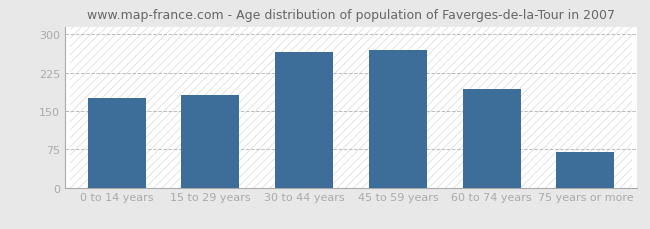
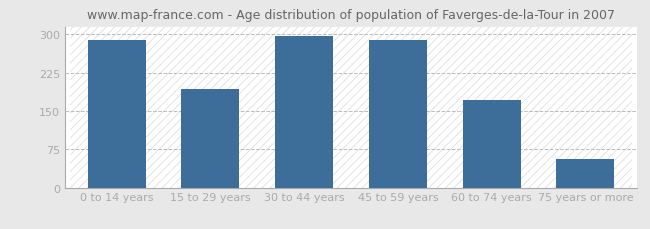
0 to 14 years: 176 -> 289
15 to 29 years: 182 -> 192
30 to 44 years: 266 -> 297
45 to 59 years: 270 -> 288
60 to 74 years: 192 -> 172
75 years or more: 70 -> 55
